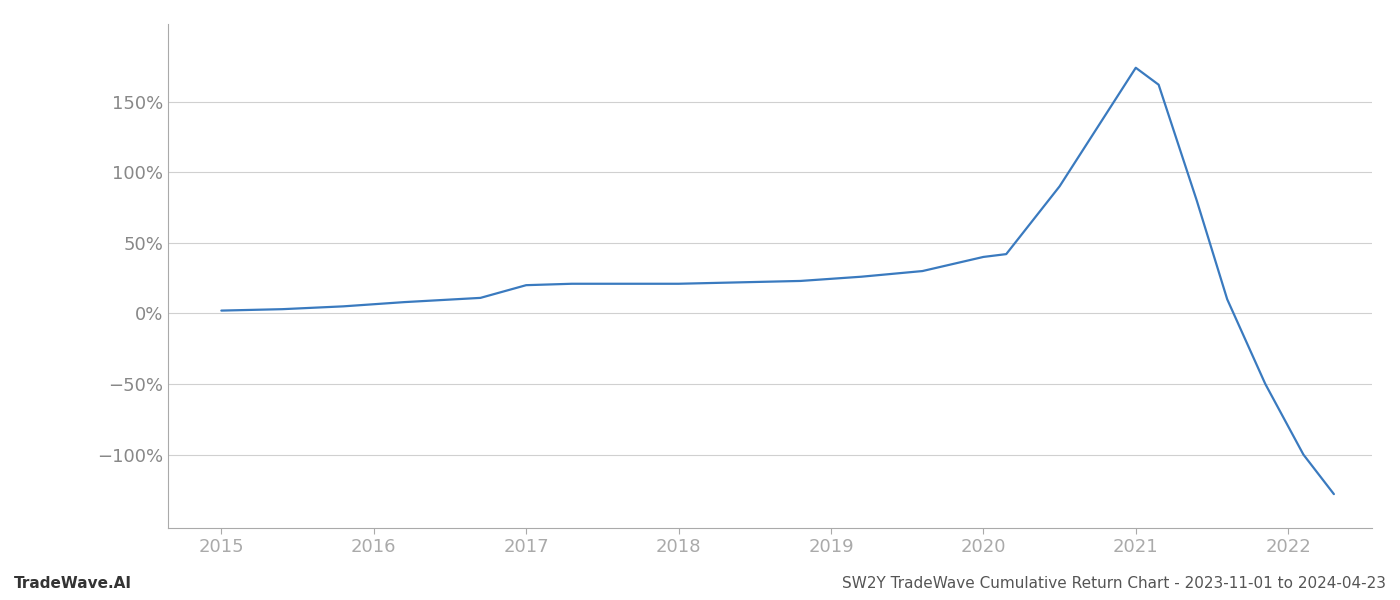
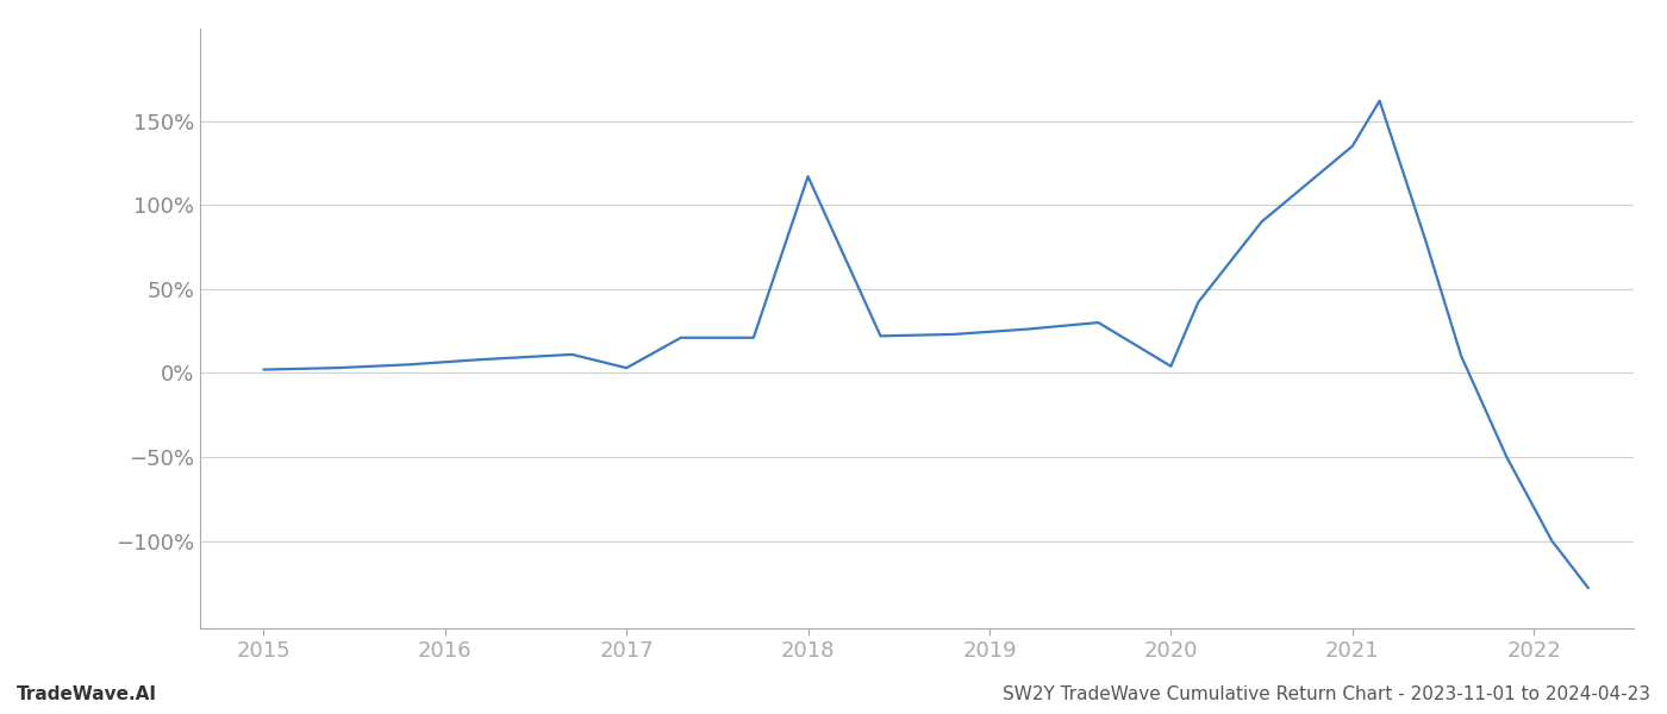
2017: 20% -> 3%
2018: 21% -> 117%
2020: 40% -> 4%
2021: 174% -> 135%
